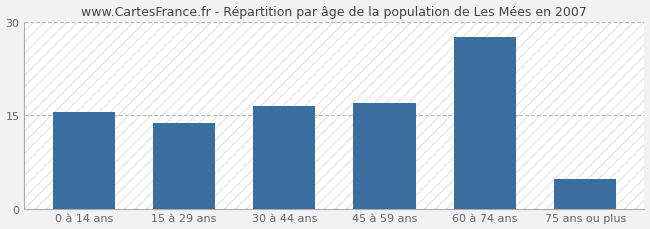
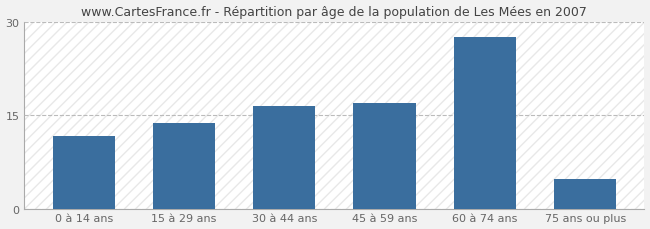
0 à 14 ans: 15.5 -> 11.6
